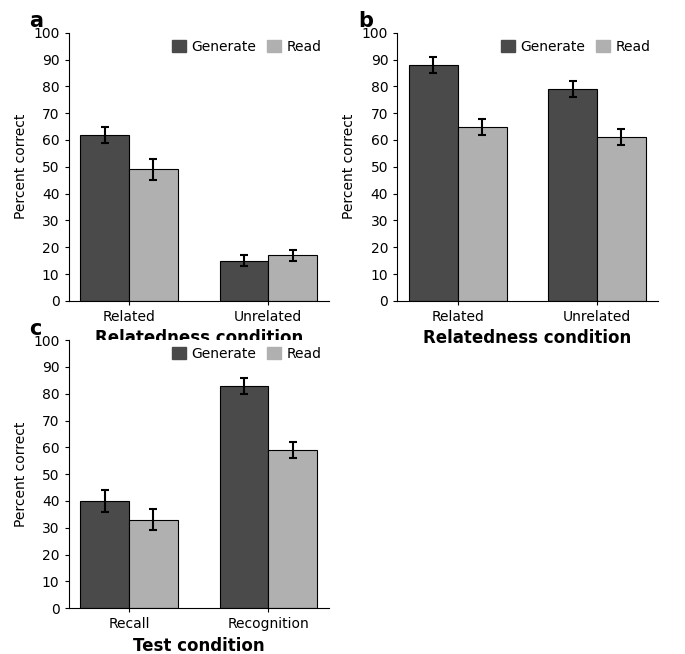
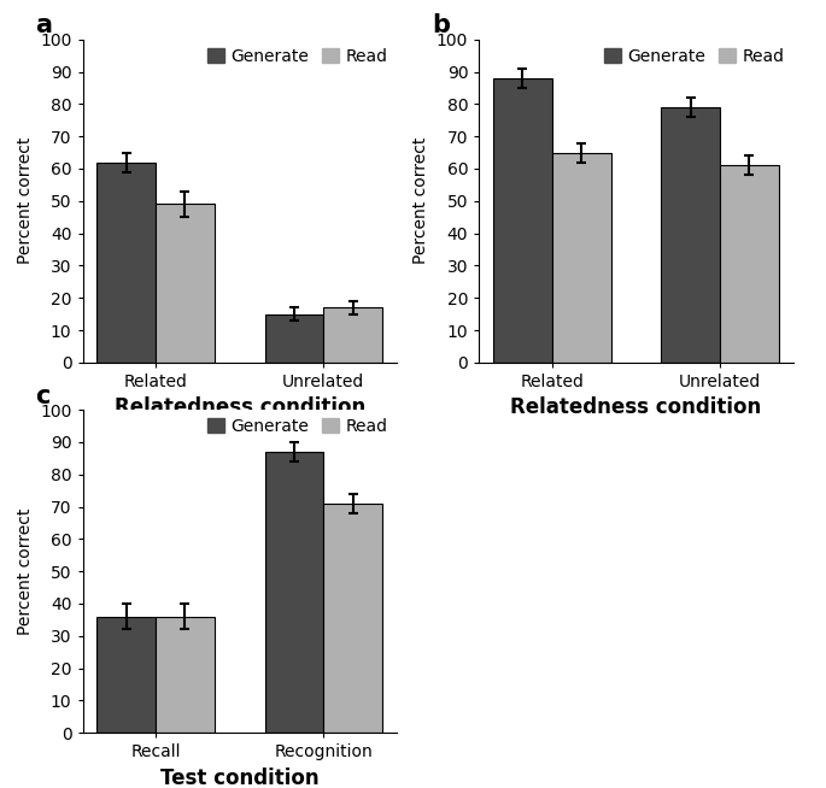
Generate/Recall: 40 -> 36
Read/Recall: 33 -> 36
Generate/Recognition: 83 -> 87
Read/Recognition: 59 -> 71
